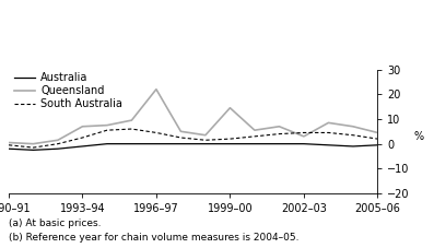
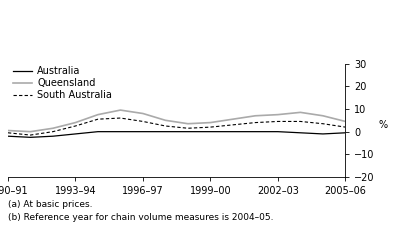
Queensland/1993–94: 7.0 -> 4.0
Queensland/1996–97: 22.0 -> 8.0
Queensland/1999–00: 14.5 -> 4.0
Queensland/2002–03: 3.0 -> 7.5
